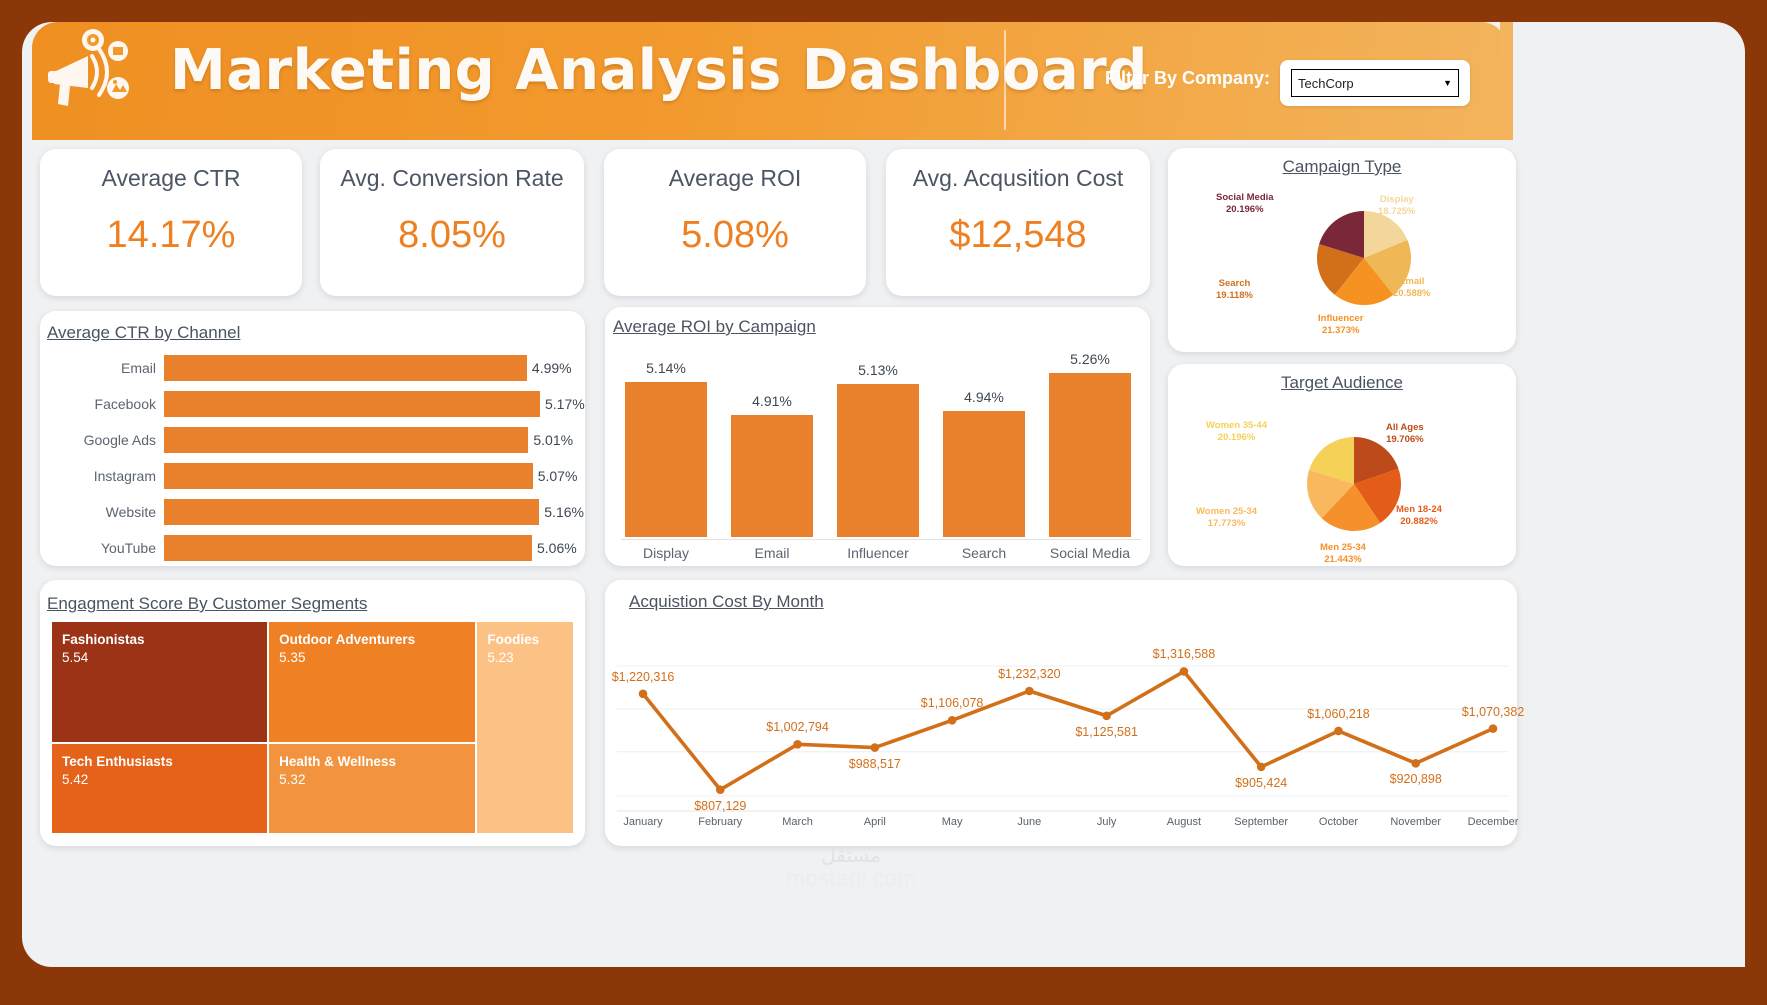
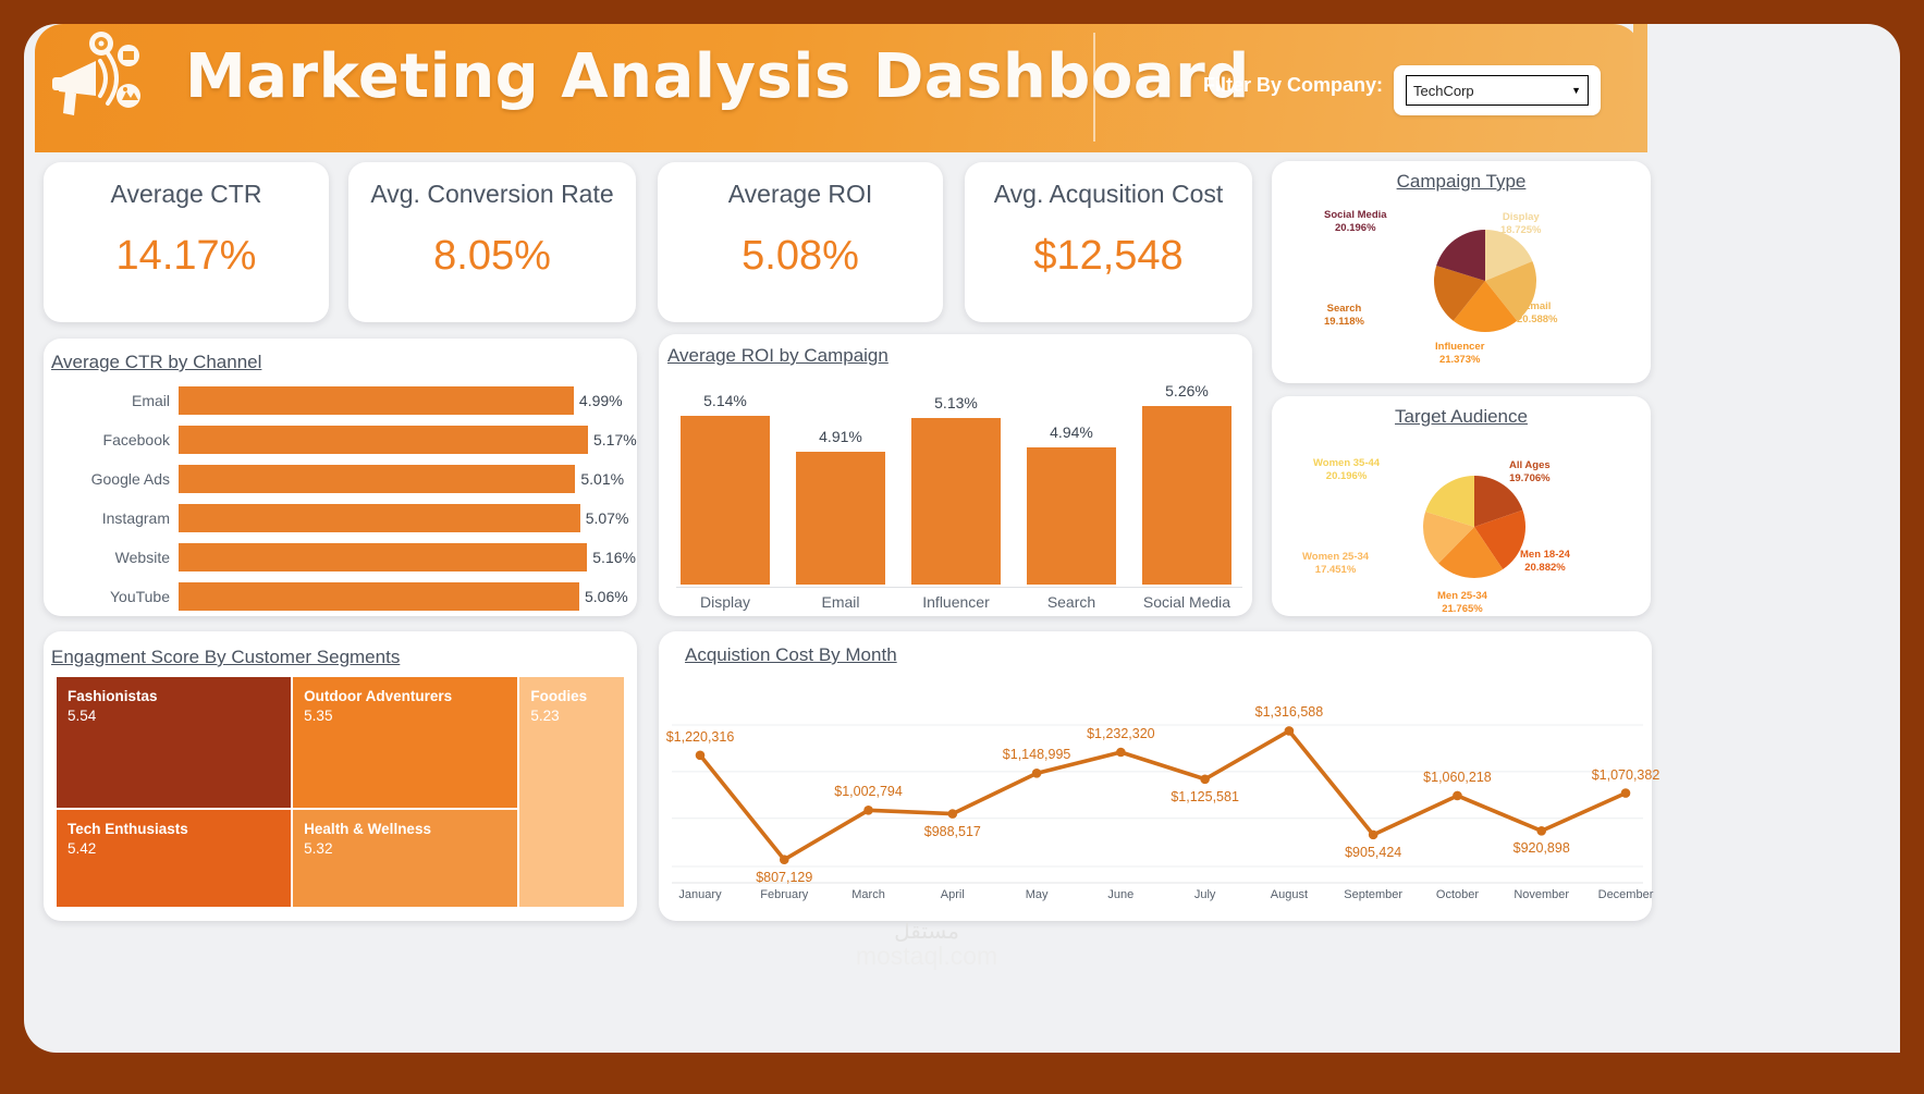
Target Audience/Men 25-34: 21.443% -> 21.765%
Target Audience/Women 25-34: 17.773% -> 17.451%
Acquistion Cost By Month/May: $1,106,078 -> $1,148,995
